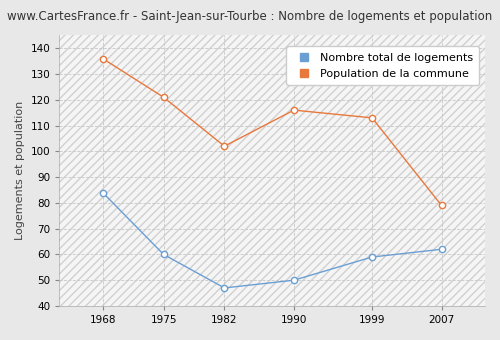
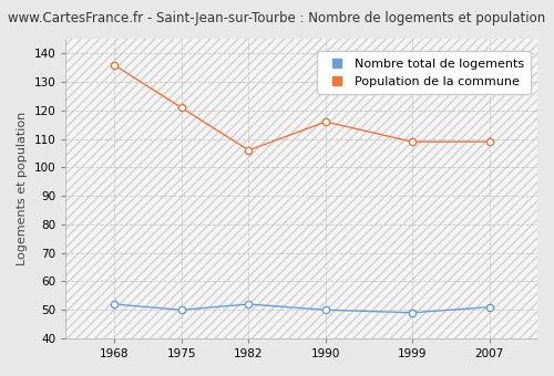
Nombre total de logements/1968: 84 -> 52
Nombre total de logements/1975: 60 -> 50
Nombre total de logements/1982: 47 -> 52
Population de la commune/1982: 102 -> 106
Nombre total de logements/1999: 59 -> 49
Population de la commune/1999: 113 -> 109
Nombre total de logements/2007: 62 -> 51
Population de la commune/2007: 79 -> 109
